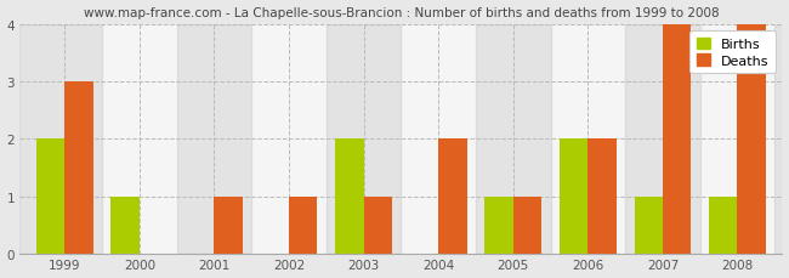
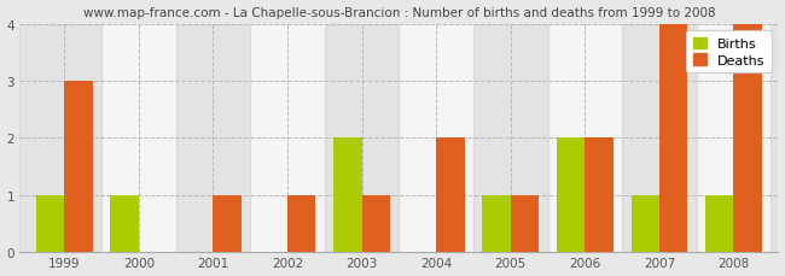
Births/1999: 2 -> 1
